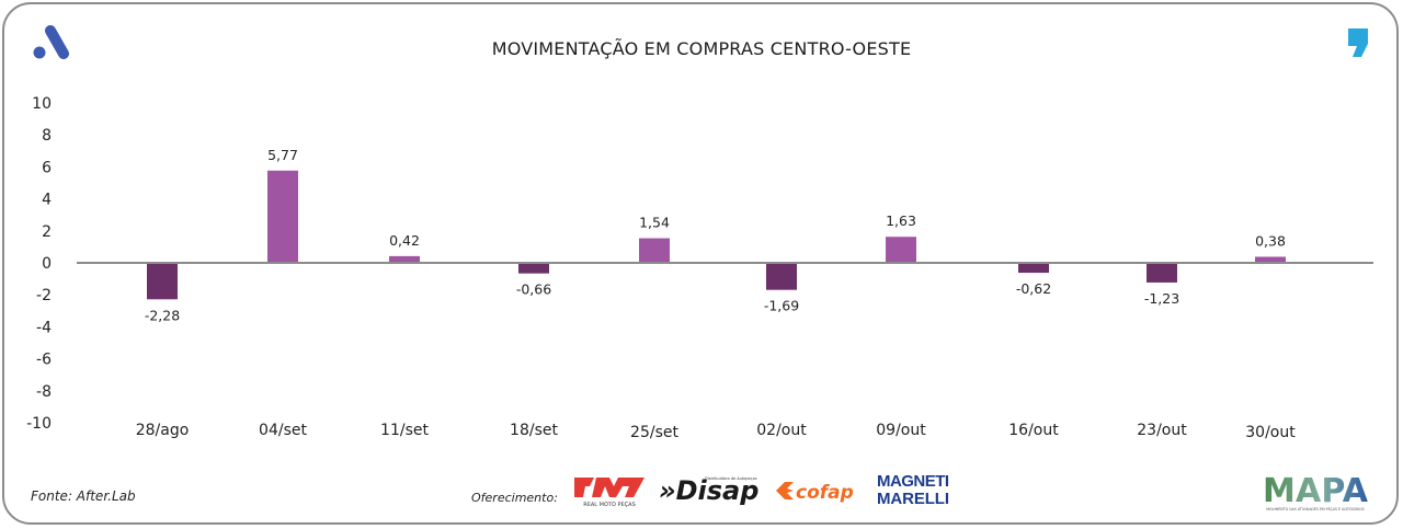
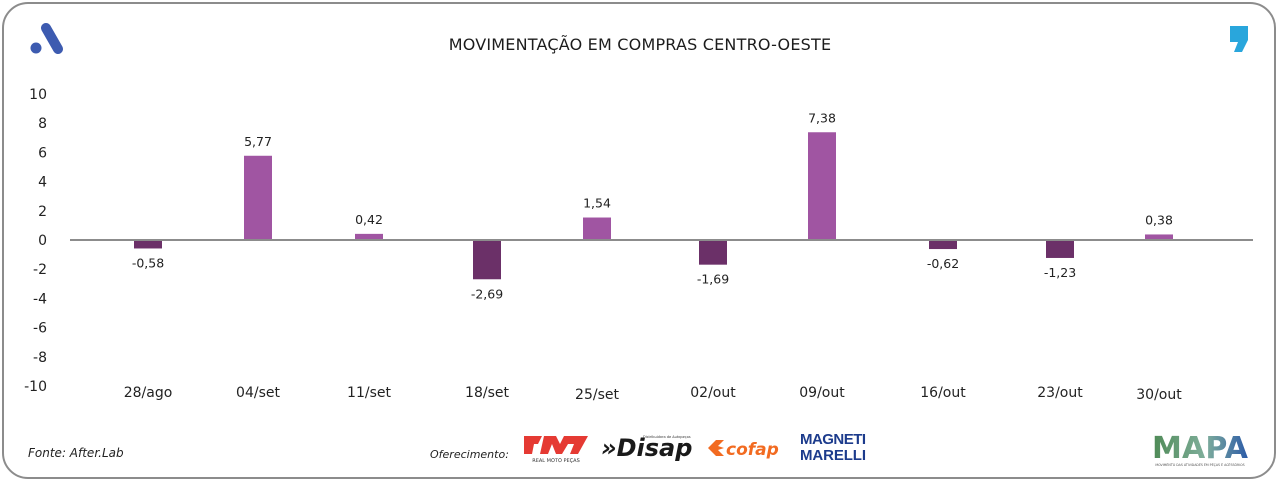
28/ago: -2,28 -> -0,58
18/set: -0,66 -> -2,69
09/out: 1,63 -> 7,38
